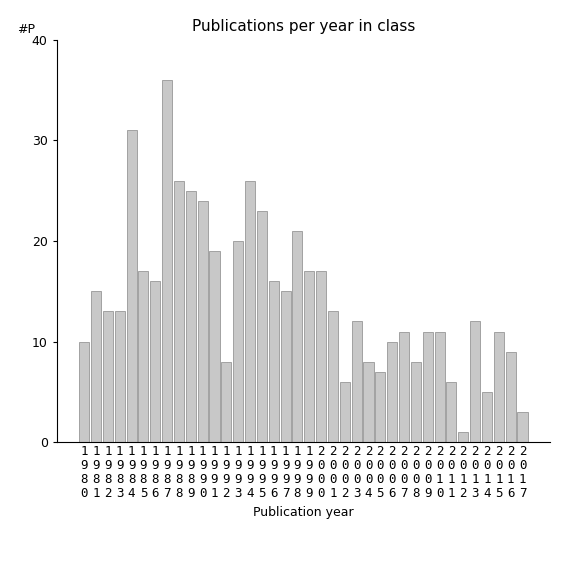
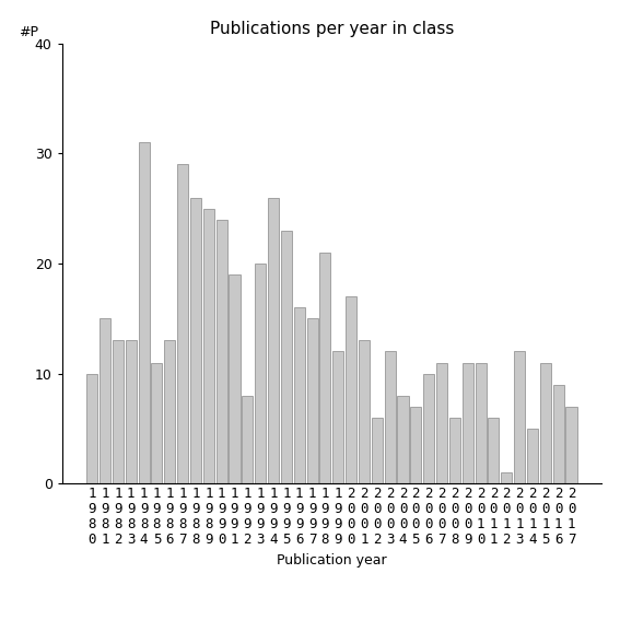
1 9 8 5: 17 -> 11
1 9 8 6: 16 -> 13
1 9 8 7: 36 -> 29
1 9 9 9: 17 -> 12
2 0 0 8: 8 -> 6
2 0 1 7: 3 -> 7
